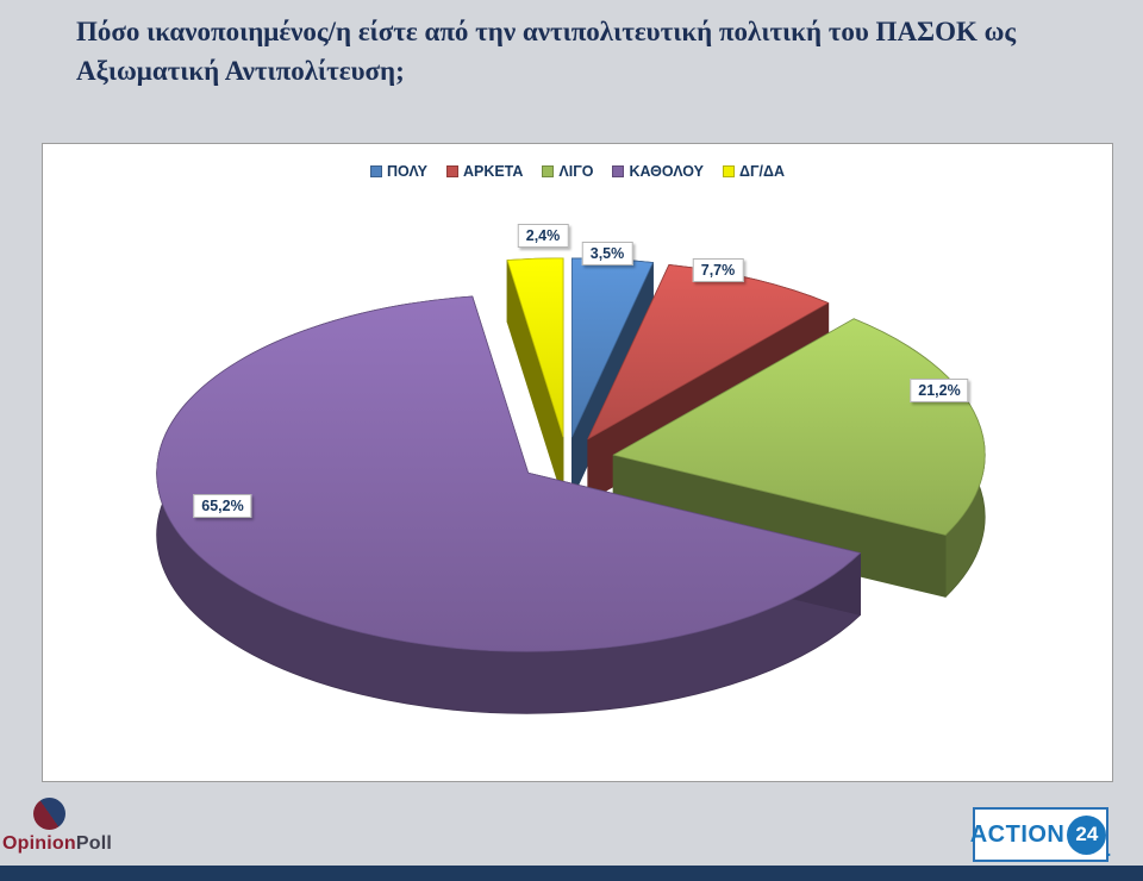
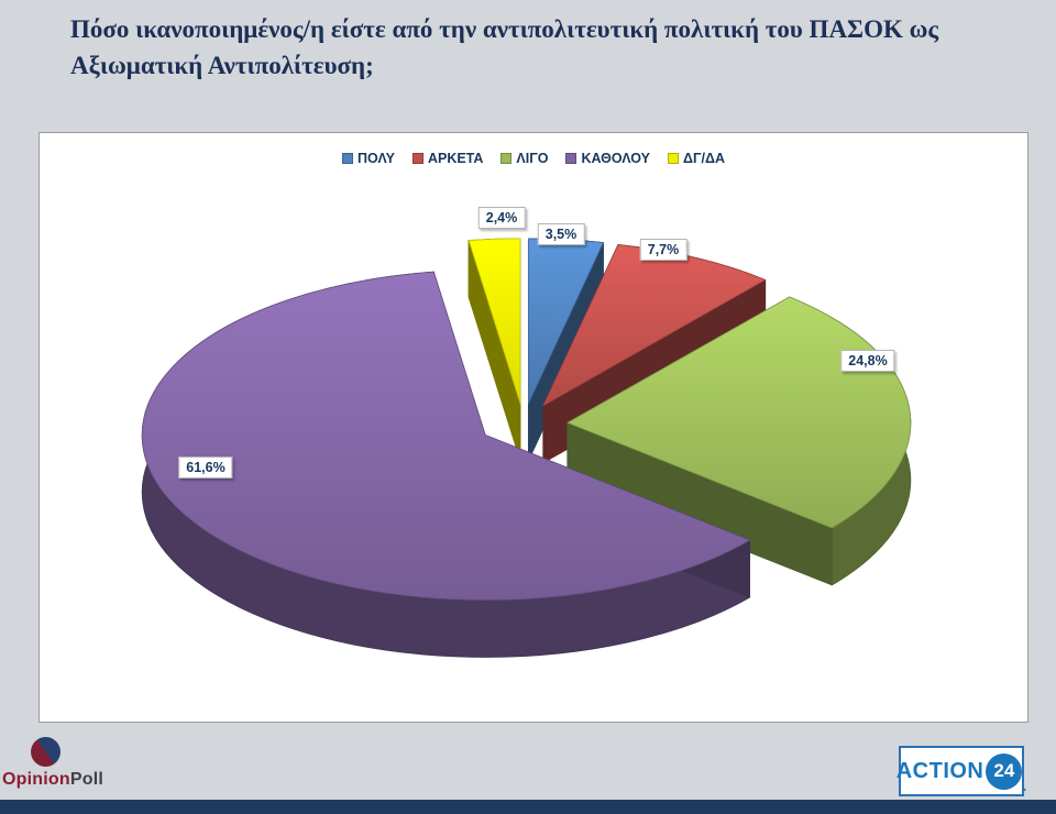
ΛΙΓΟ: 21,2% -> 24,8%
ΚΑΘΟΛΟΥ: 65,2% -> 61,6%
